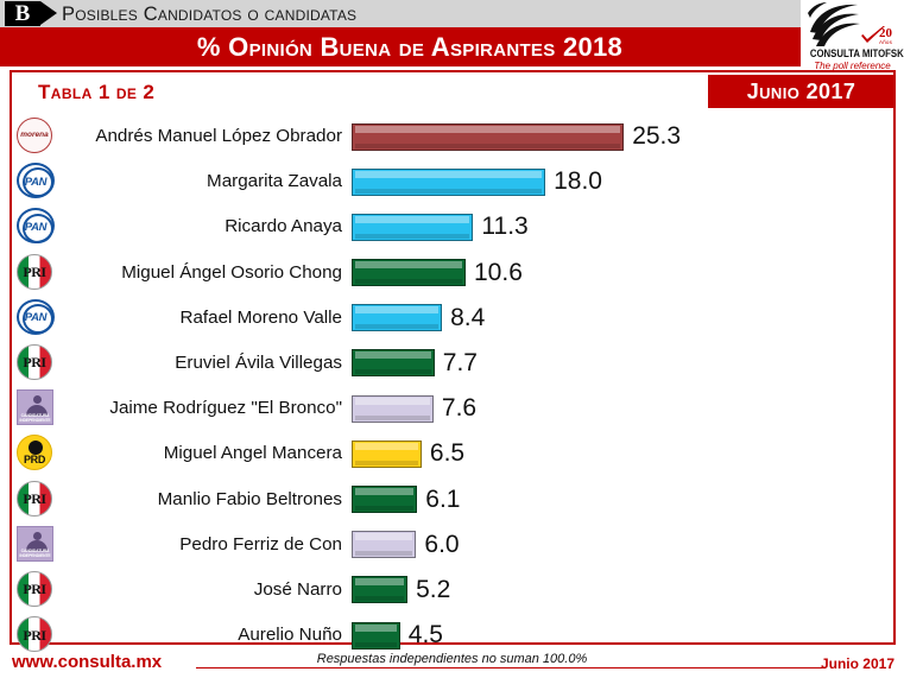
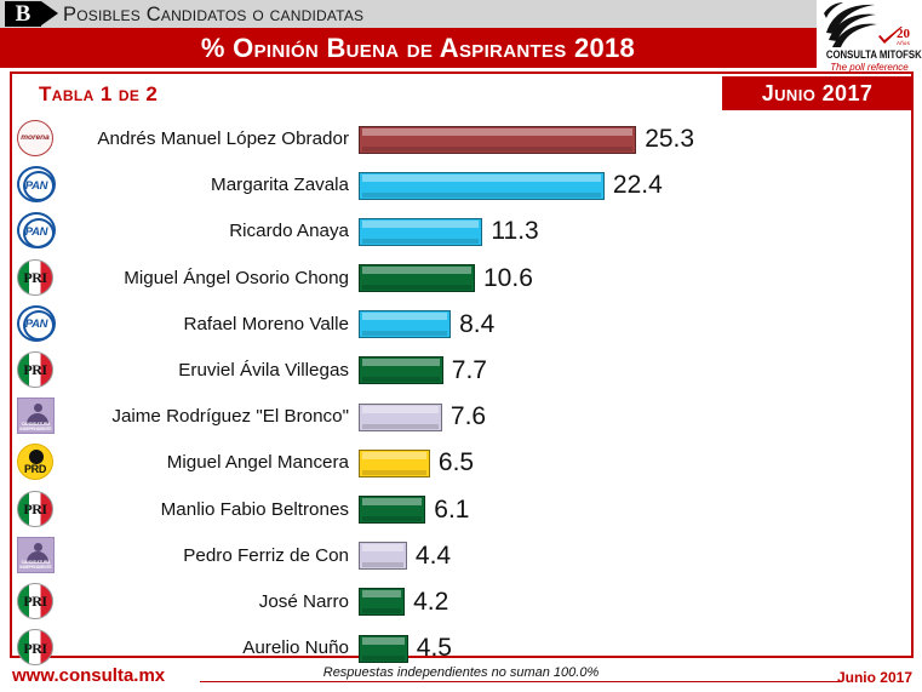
Margarita Zavala: 18.0 -> 22.4
Pedro Ferriz de Con: 6.0 -> 4.4
José Narro: 5.2 -> 4.2
